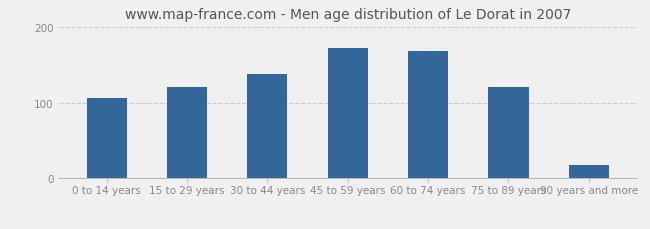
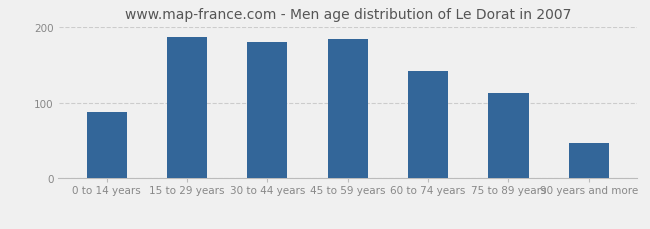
0 to 14 years: 106 -> 88
15 to 29 years: 120 -> 186
30 to 44 years: 138 -> 180
45 to 59 years: 172 -> 184
60 to 74 years: 168 -> 142
75 to 89 years: 120 -> 112
90 years and more: 17 -> 46
